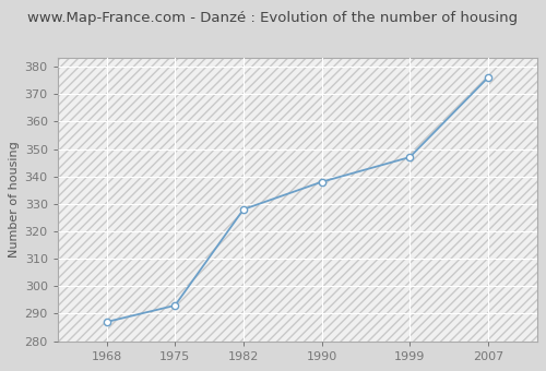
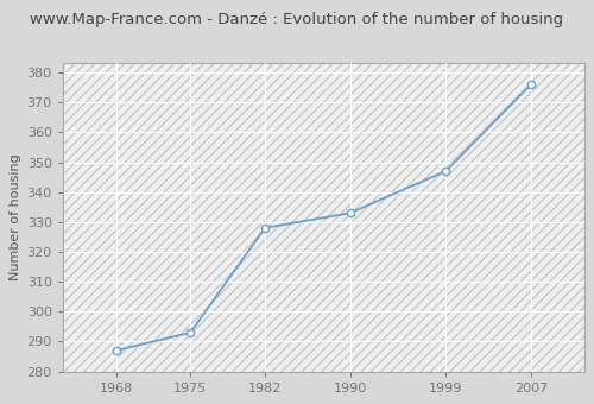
1990: 338 -> 333
